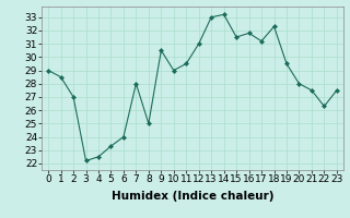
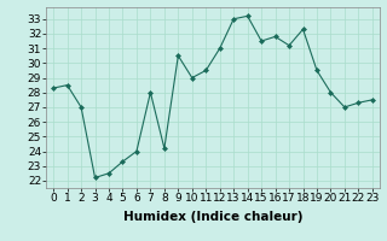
0: 29.0 -> 28.3
8: 25.0 -> 24.2
21: 27.5 -> 27.0
22: 26.3 -> 27.3
